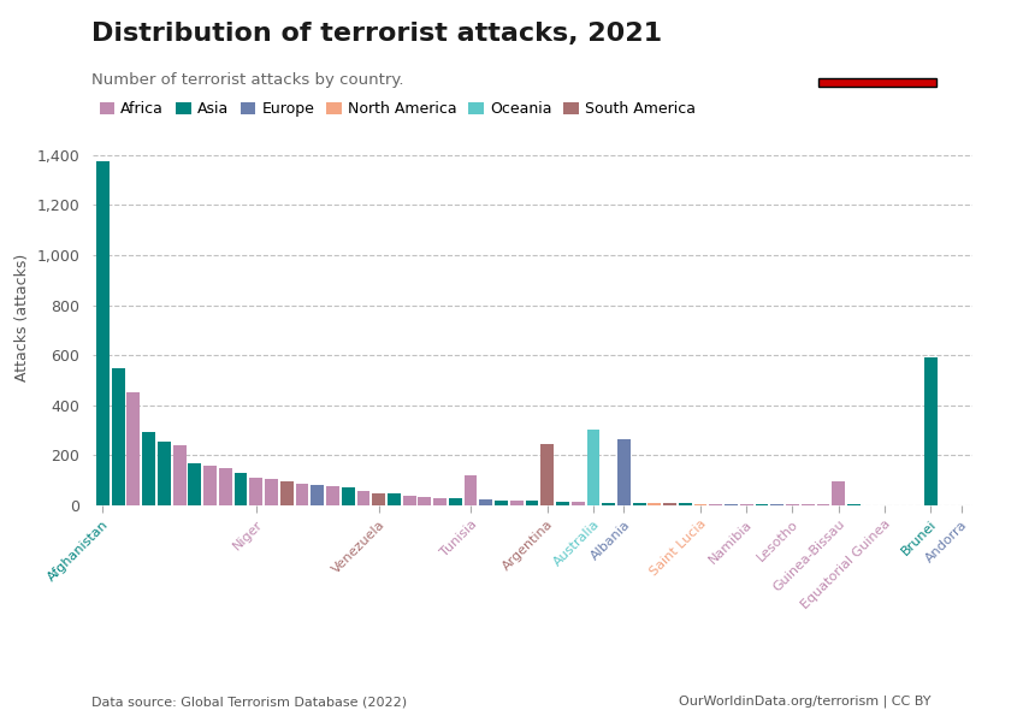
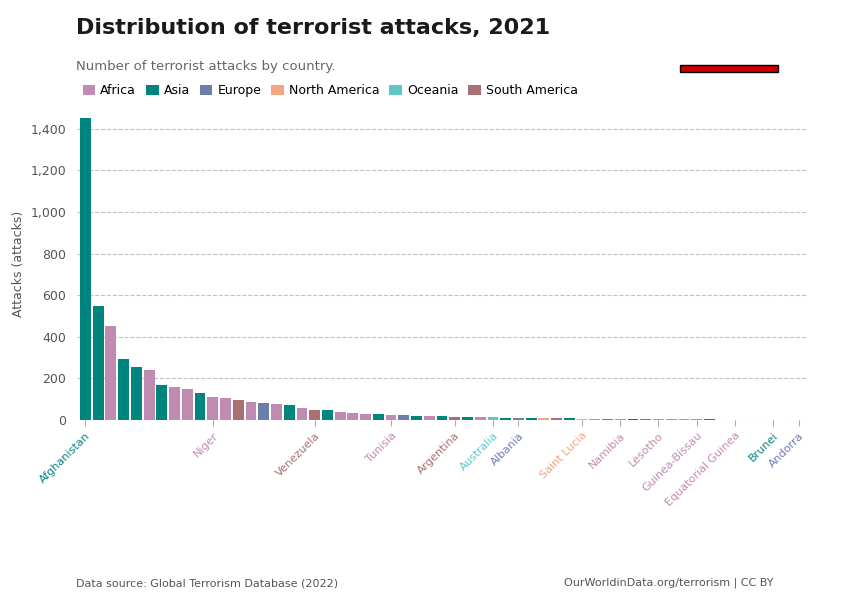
Afghanistan: 1,375 -> 1,452
Tunisia: 120 -> 25
Argentina: 245 -> 16
Australia: 305 -> 13
Albania: 265 -> 11
Guinea-Bissau: 95 -> 3
Brunei: 590 -> 1
